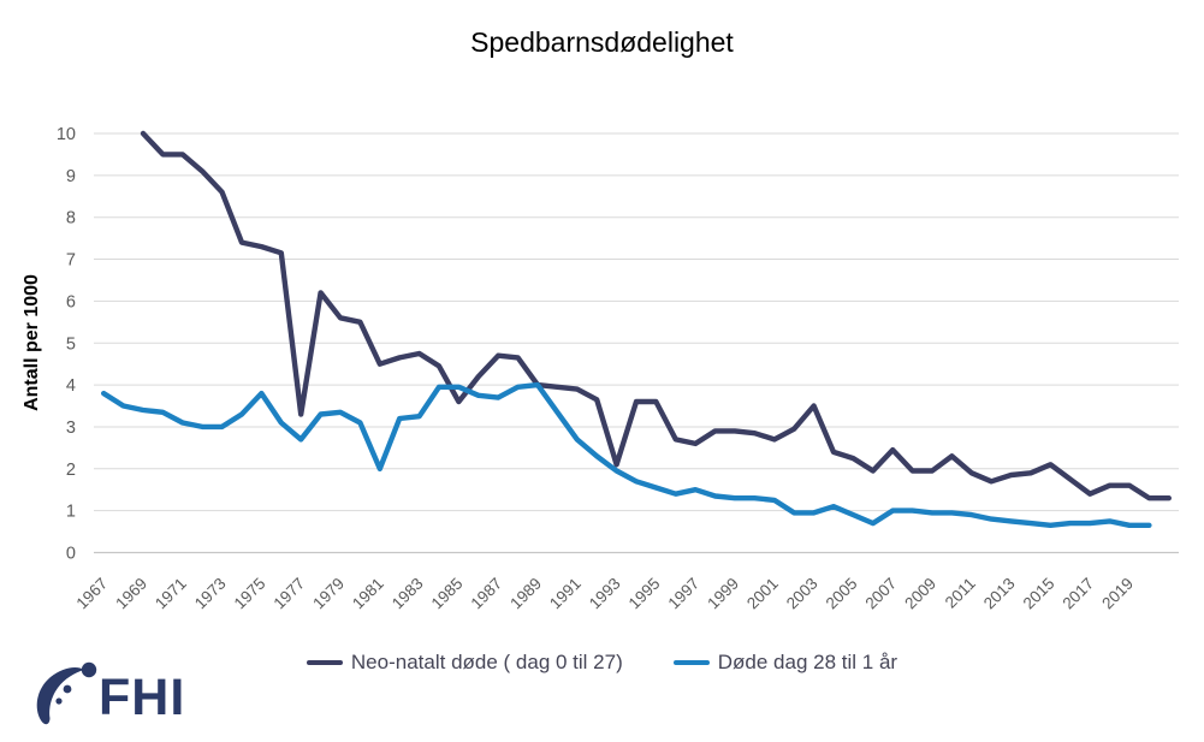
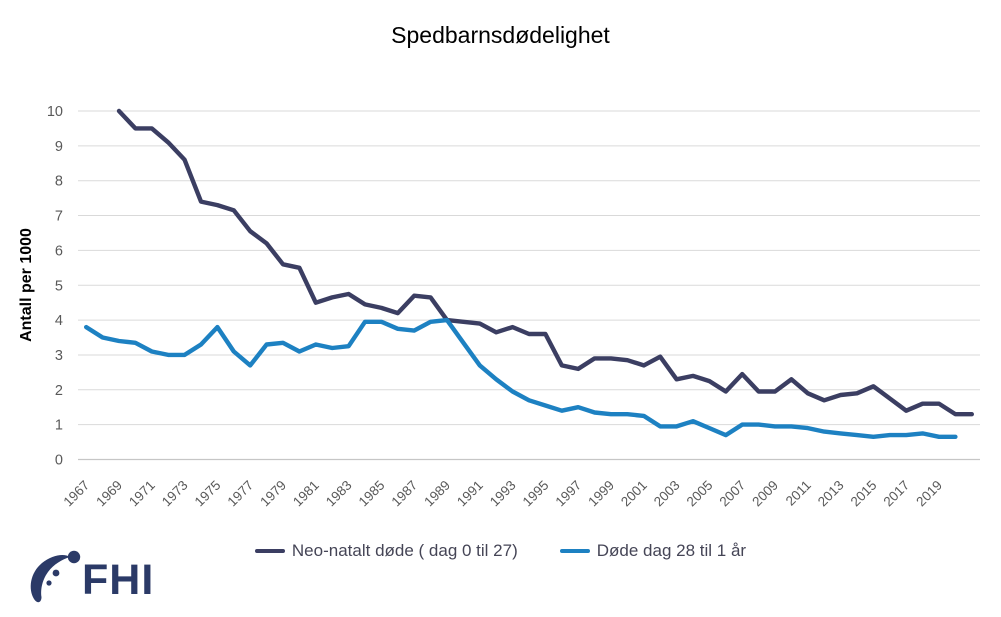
Neo-natalt døde ( dag 0 til 27)/1977: 3.3 -> 6.5
Døde dag 28 til 1 år/1981: 2.0 -> 3.3
Neo-natalt døde ( dag 0 til 27)/1985: 3.6 -> 4.3
Neo-natalt døde ( dag 0 til 27)/1993: 2.1 -> 3.8
Neo-natalt døde ( dag 0 til 27)/2003: 3.5 -> 2.3
